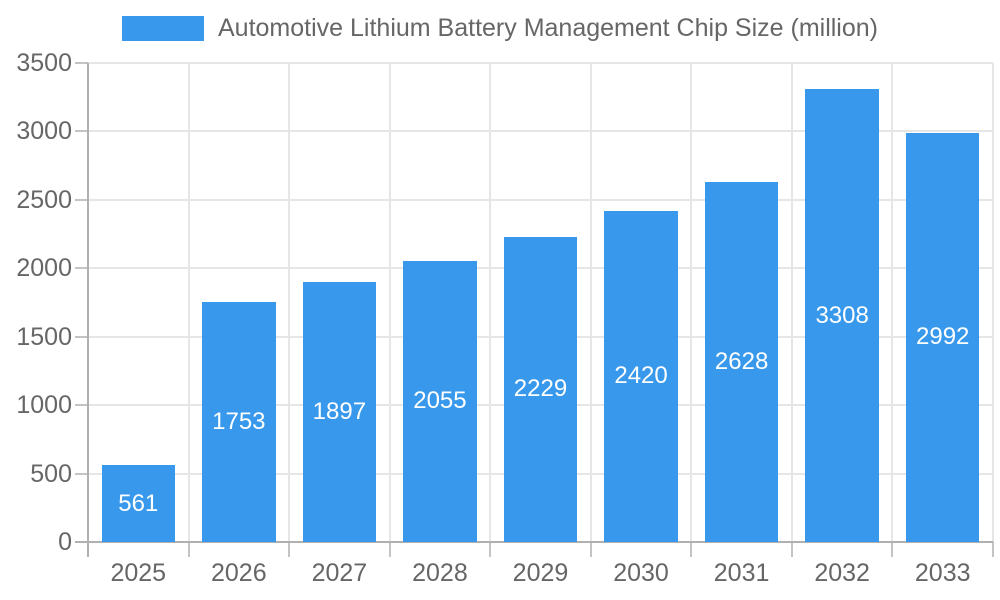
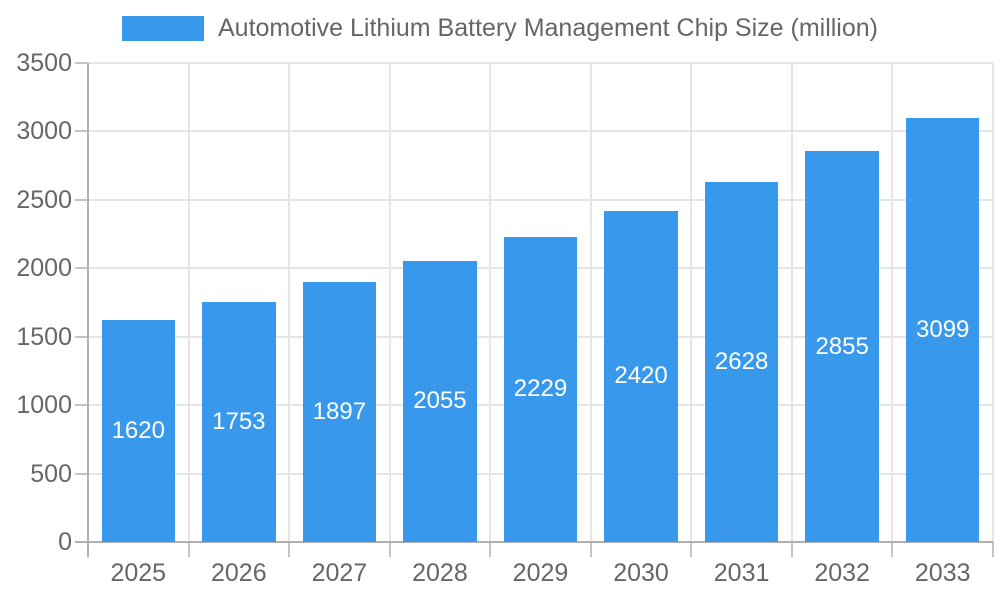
2025: 561 -> 1620
2032: 3308 -> 2855
2033: 2992 -> 3099
